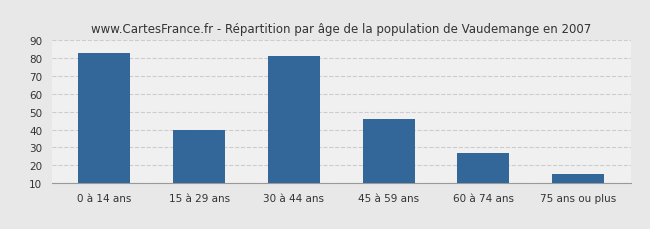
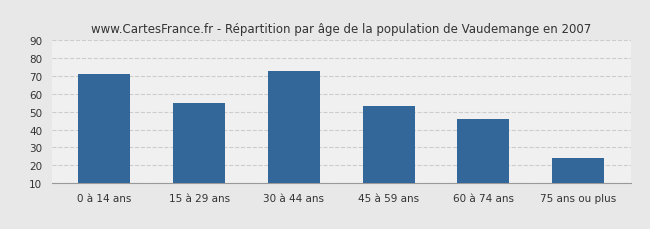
0 à 14 ans: 83 -> 71
15 à 29 ans: 40 -> 55
30 à 44 ans: 81 -> 73
45 à 59 ans: 46 -> 53
60 à 74 ans: 27 -> 46
75 ans ou plus: 15 -> 24
